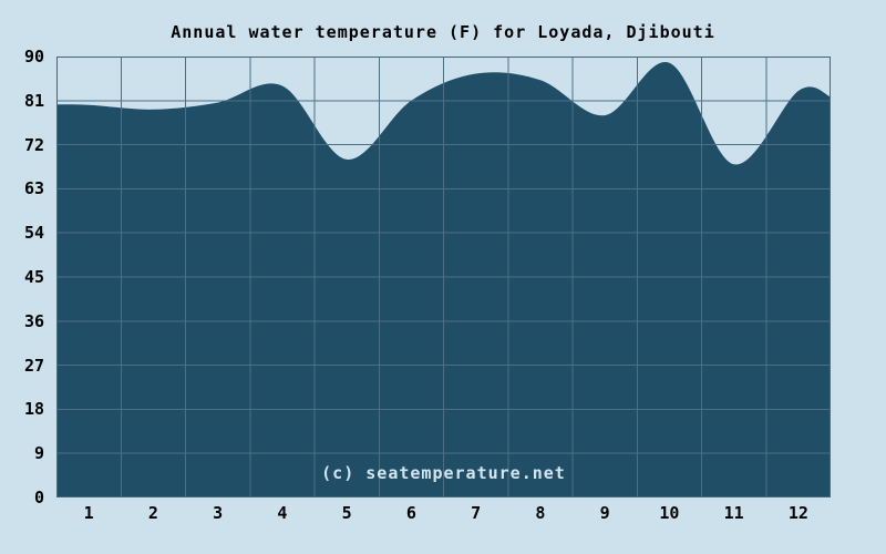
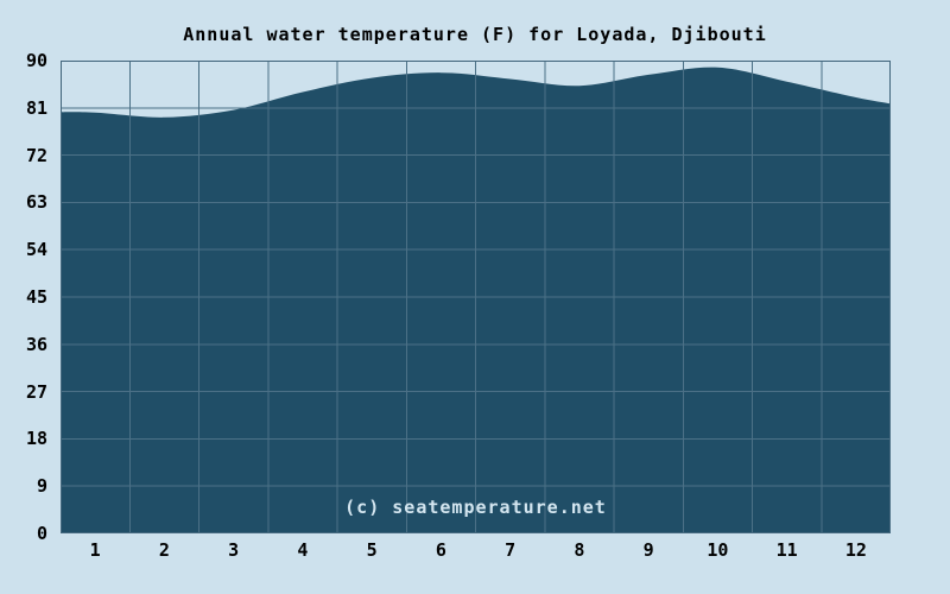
5: 69 -> 87
6: 81 -> 88
9: 78 -> 87
11: 68 -> 86
